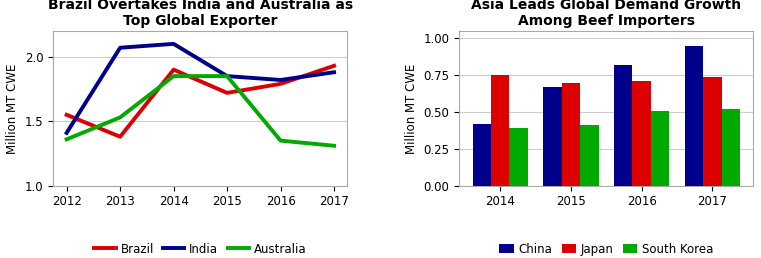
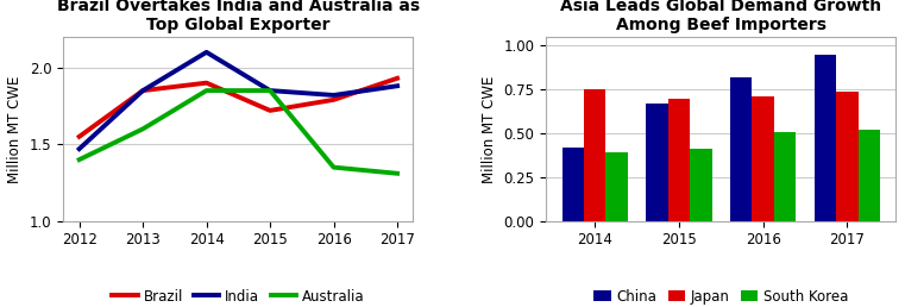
India/2012: 1.41 -> 1.47
Australia/2012: 1.36 -> 1.40
Brazil/2013: 1.38 -> 1.85
India/2013: 2.07 -> 1.85
Australia/2013: 1.53 -> 1.60
